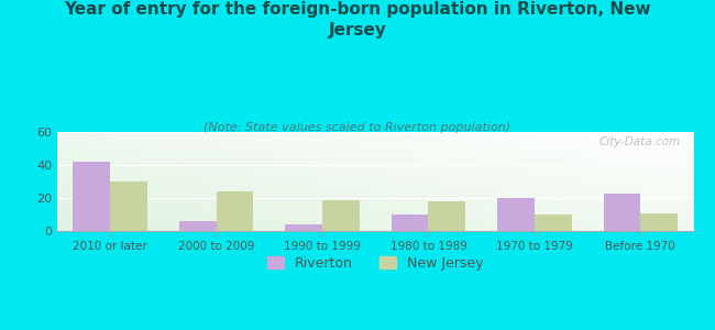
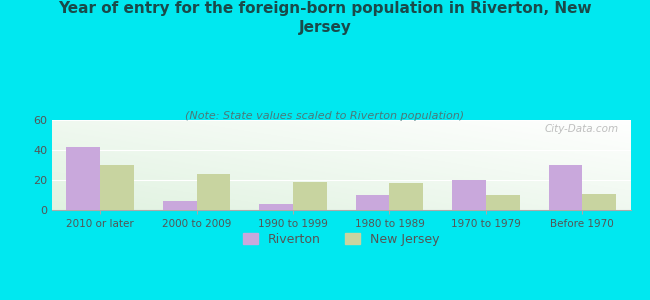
Riverton/Before 1970: 23 -> 30
